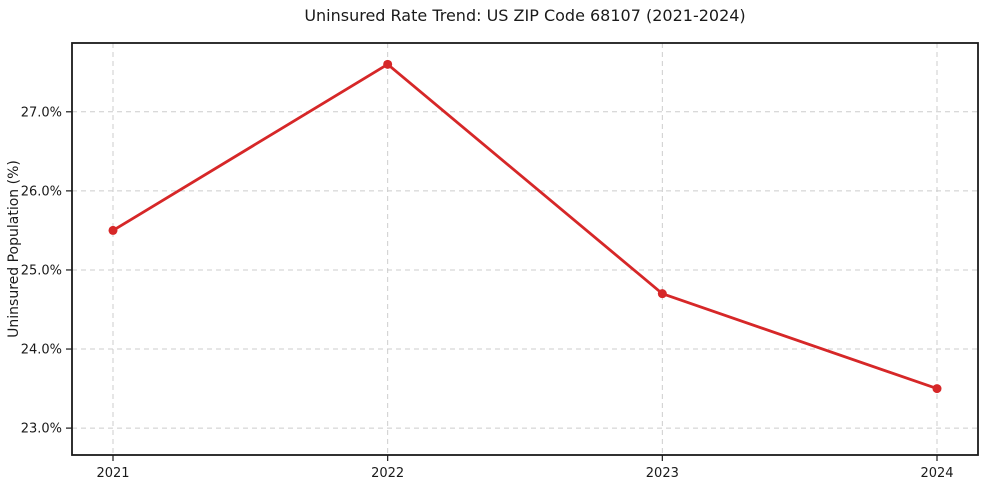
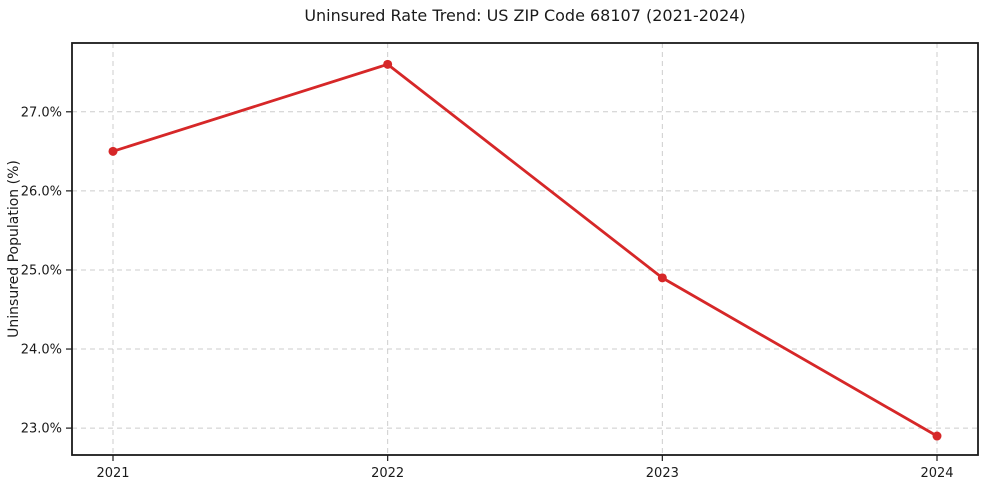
2021: 25.5% -> 26.5%
2023: 24.7% -> 24.9%
2024: 23.5% -> 22.9%
